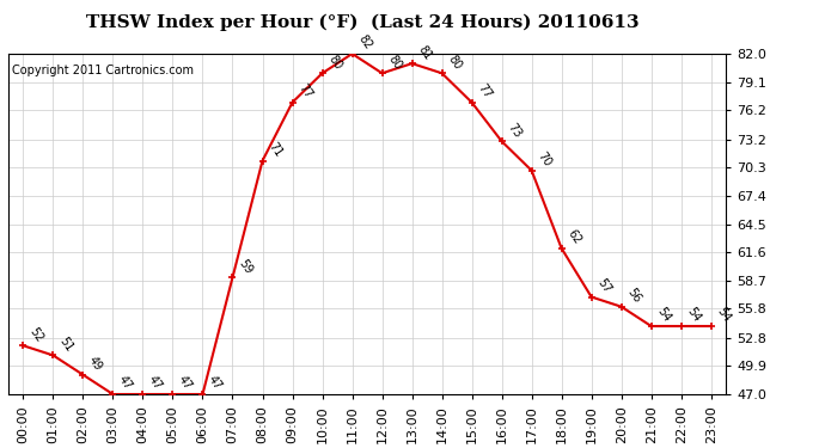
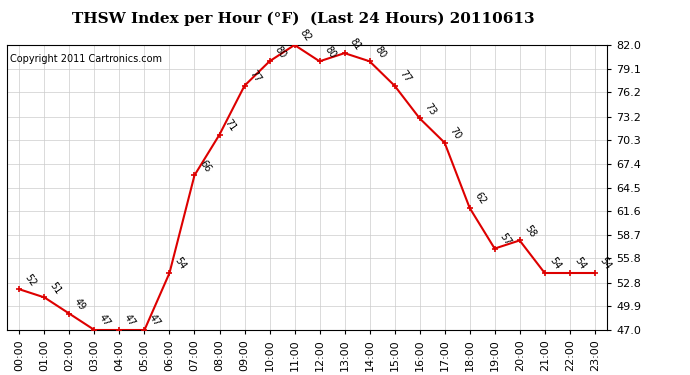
06:00: 47 -> 54
07:00: 59 -> 66
20:00: 56 -> 58
